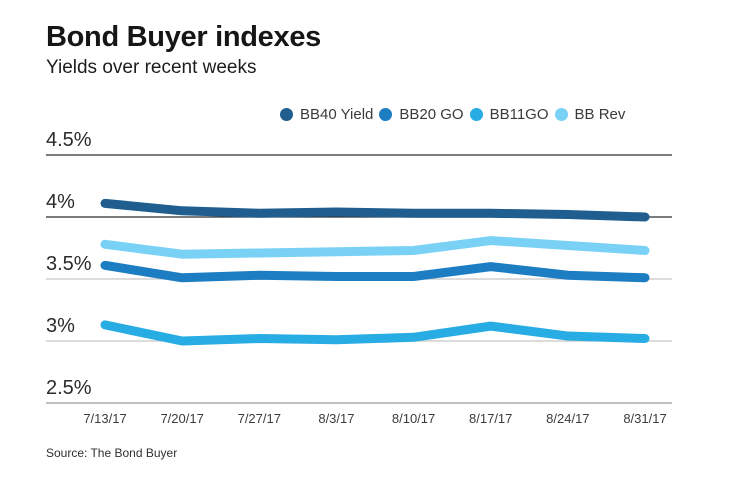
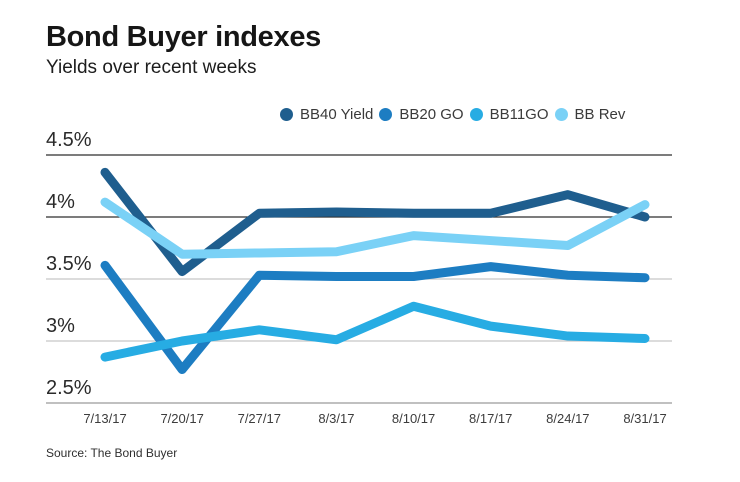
BB40 Yield/7/13/17: 4.11% -> 4.36%
BB11GO/7/13/17: 3.13% -> 2.87%
BB Rev/7/13/17: 3.78% -> 4.12%
BB40 Yield/7/20/17: 4.05% -> 3.56%
BB20 GO/7/20/17: 3.51% -> 2.77%
BB11GO/7/27/17: 3.02% -> 3.09%
BB11GO/8/10/17: 3.03% -> 3.28%
BB Rev/8/10/17: 3.73% -> 3.85%
BB40 Yield/8/24/17: 4.02% -> 4.18%
BB Rev/8/31/17: 3.73% -> 4.10%
